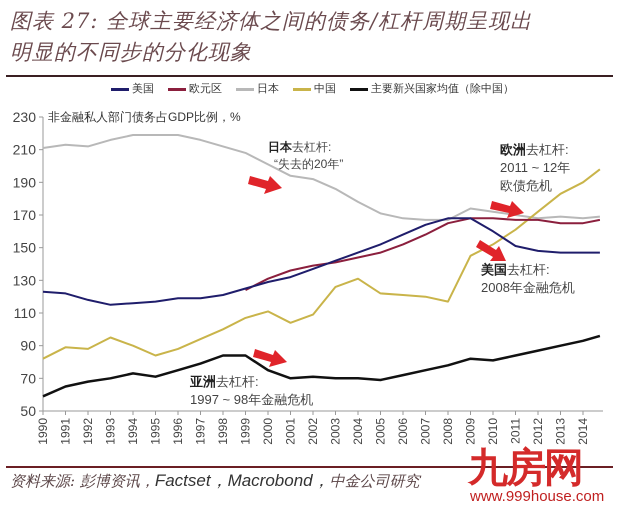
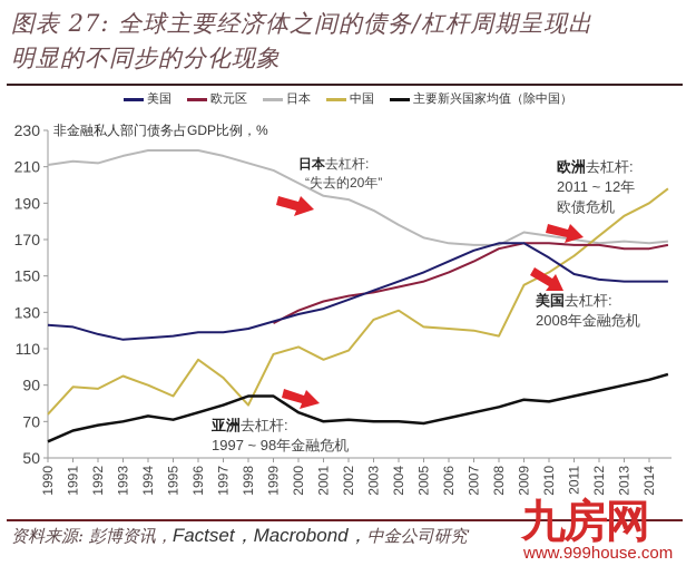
中国/1990: 82 -> 74
中国/1996: 88 -> 104
中国/1998: 100 -> 79
